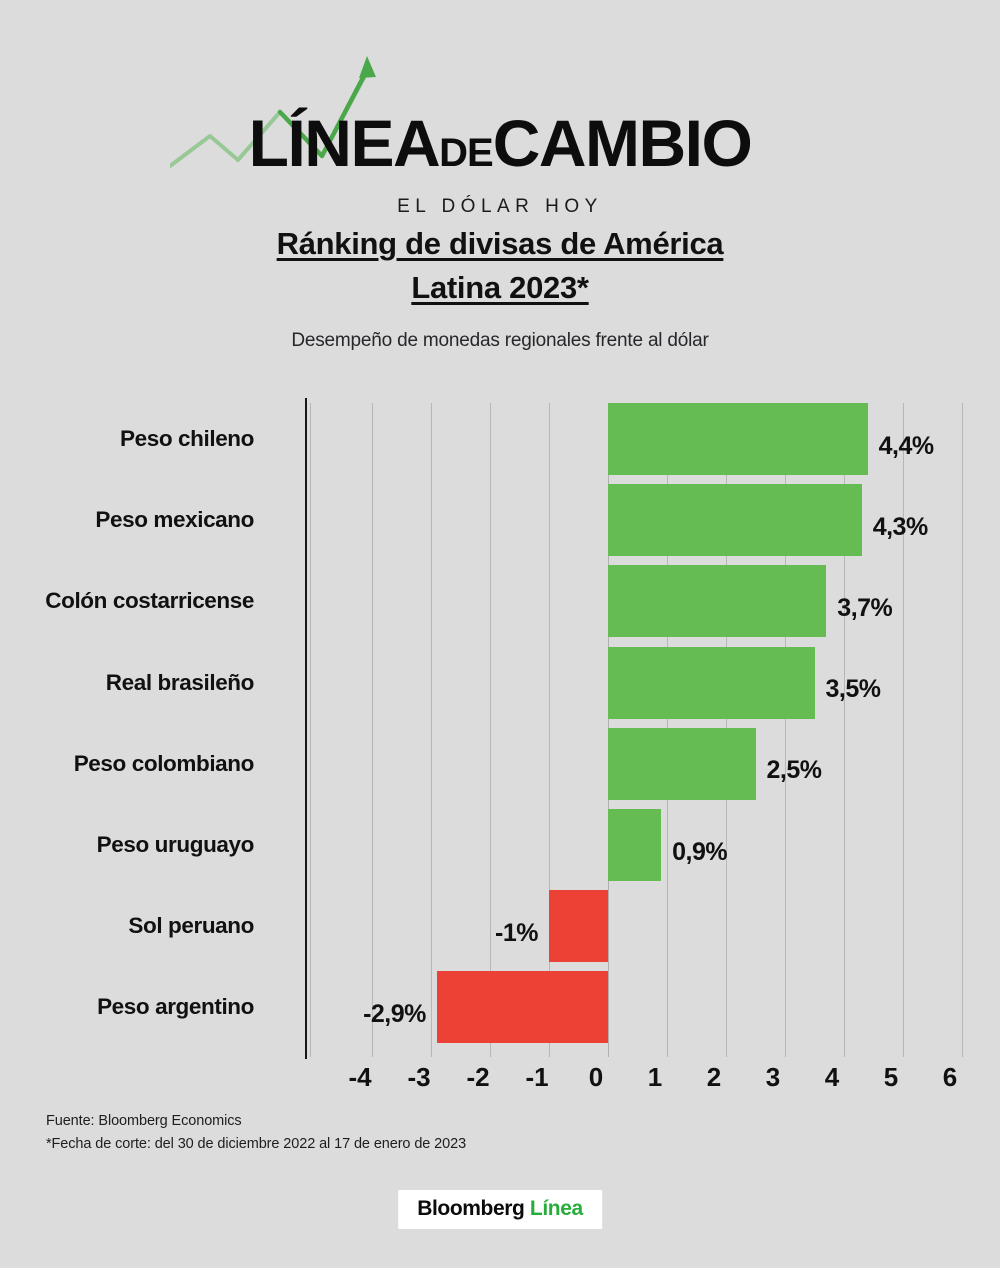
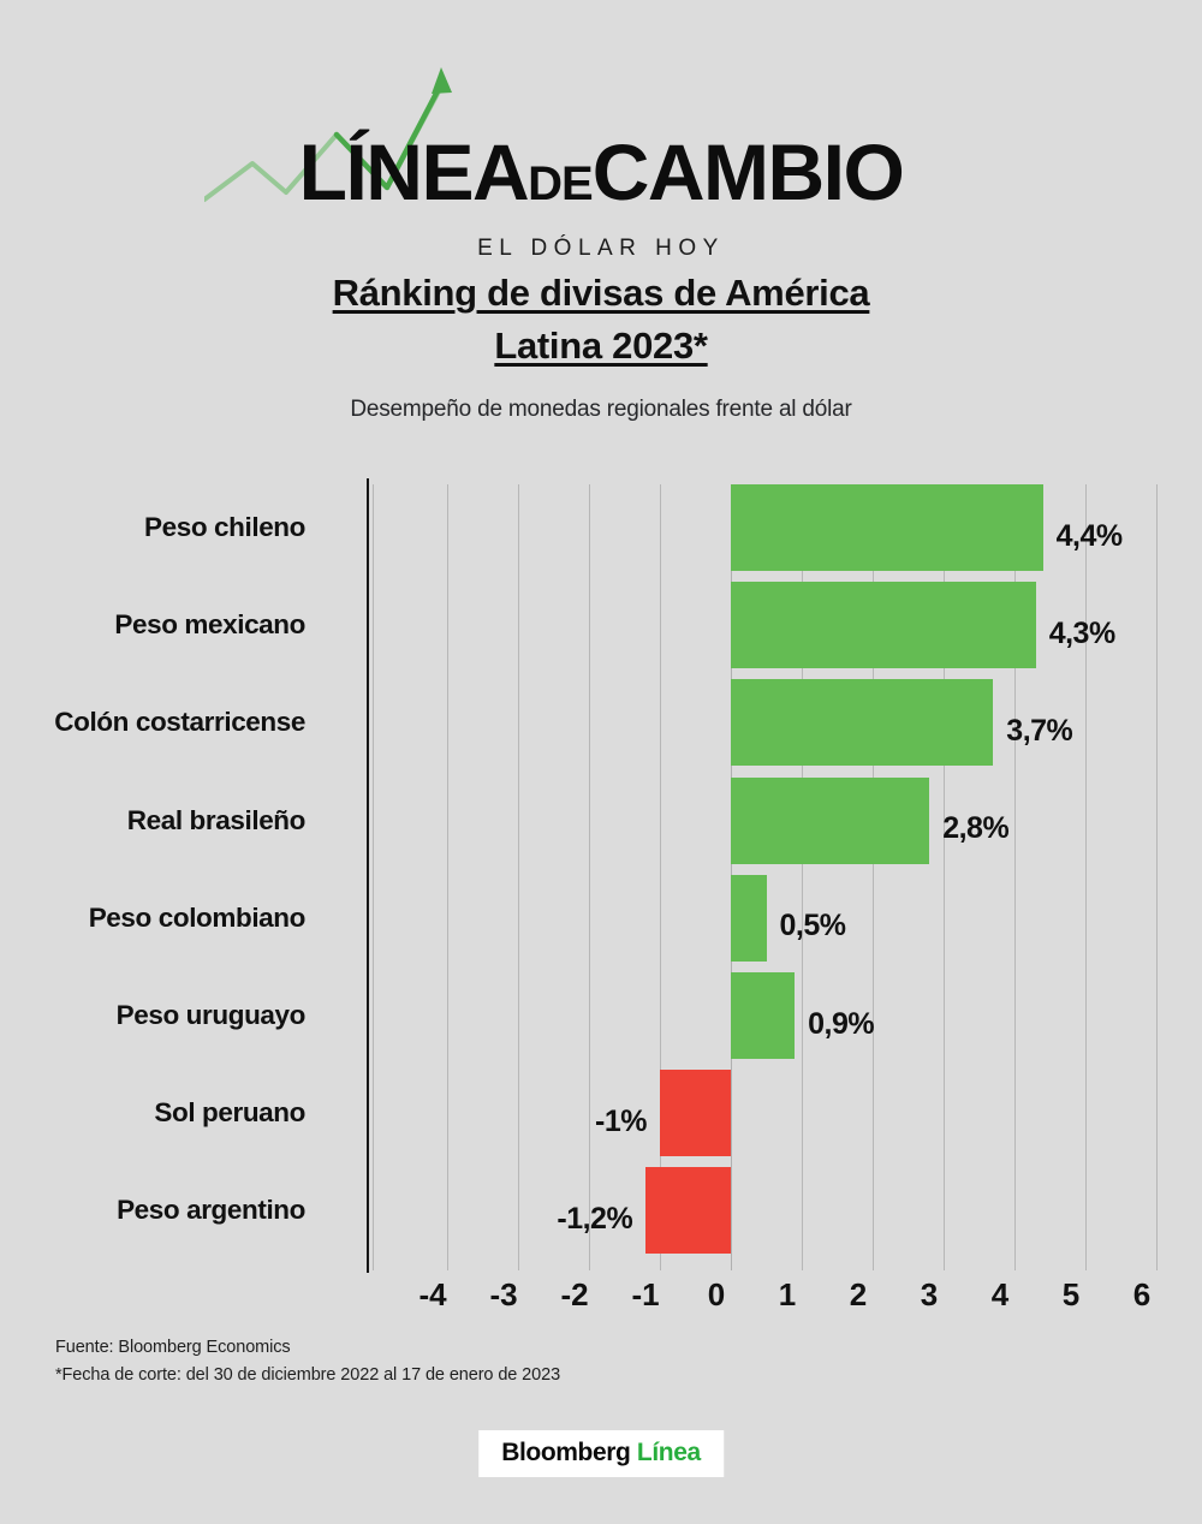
Real brasileño: 3,5% -> 2,8%
Peso colombiano: 2,5% -> 0,5%
Peso argentino: -2,9% -> -1,2%
